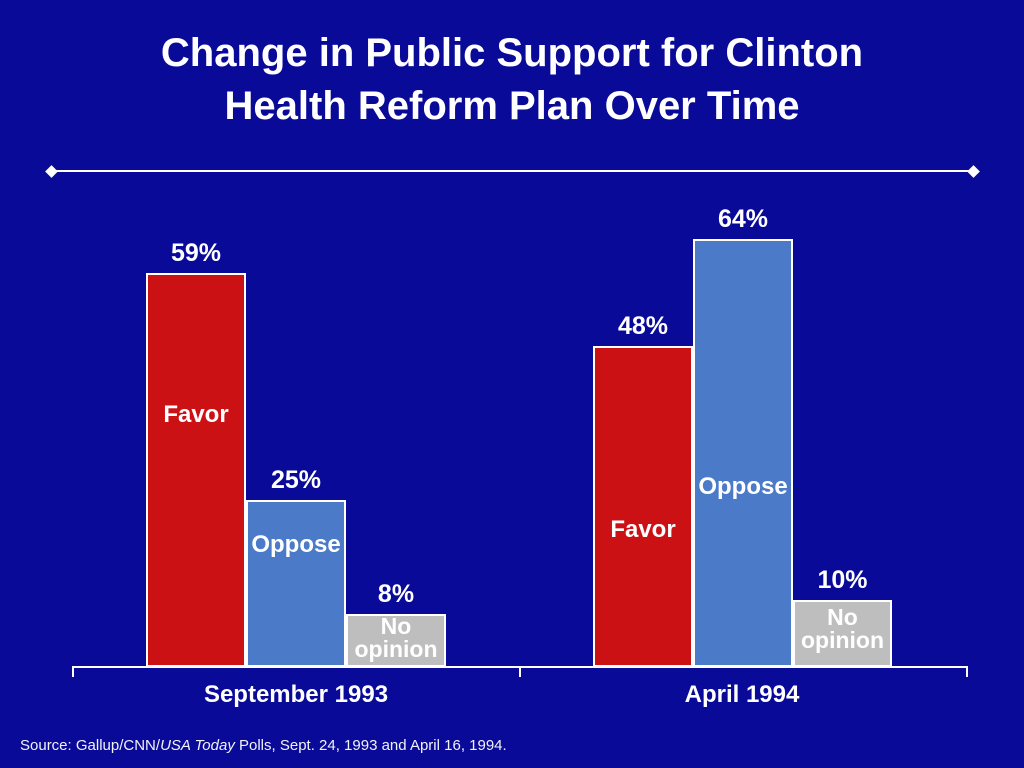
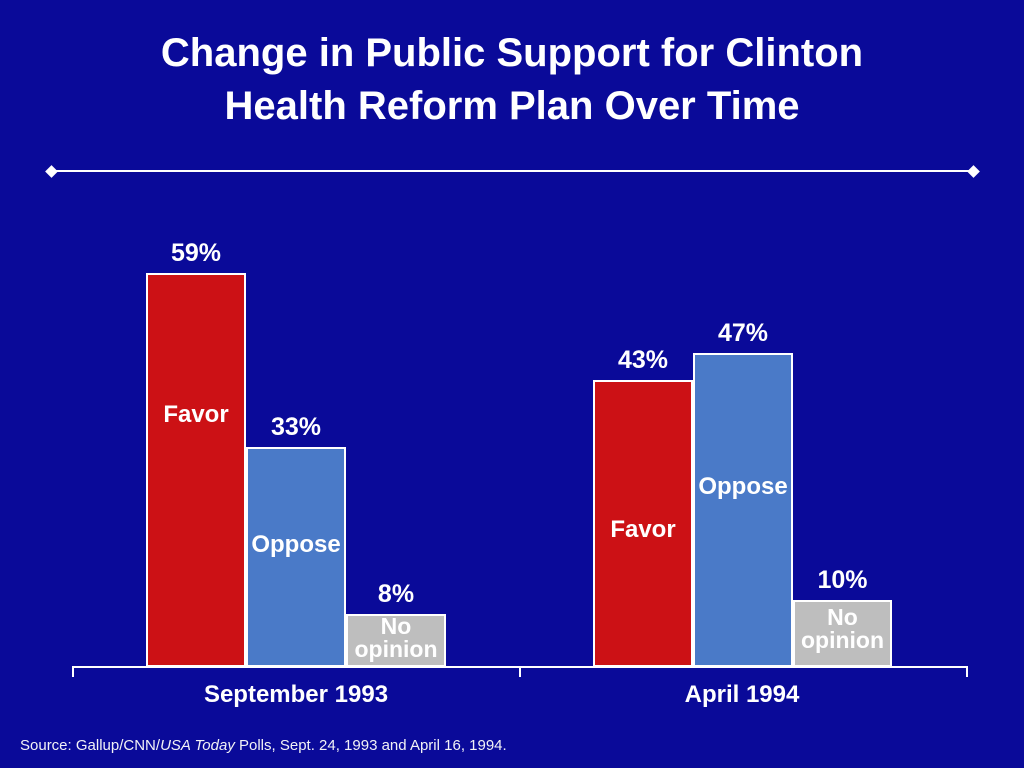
Oppose/September 1993: 25% -> 33%
Favor/April 1994: 48% -> 43%
Oppose/April 1994: 64% -> 47%
